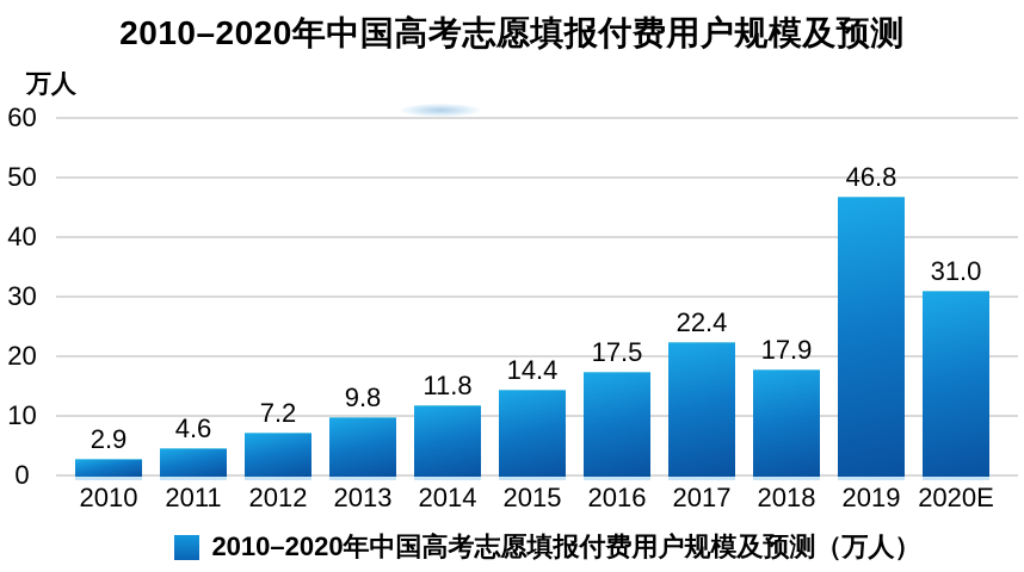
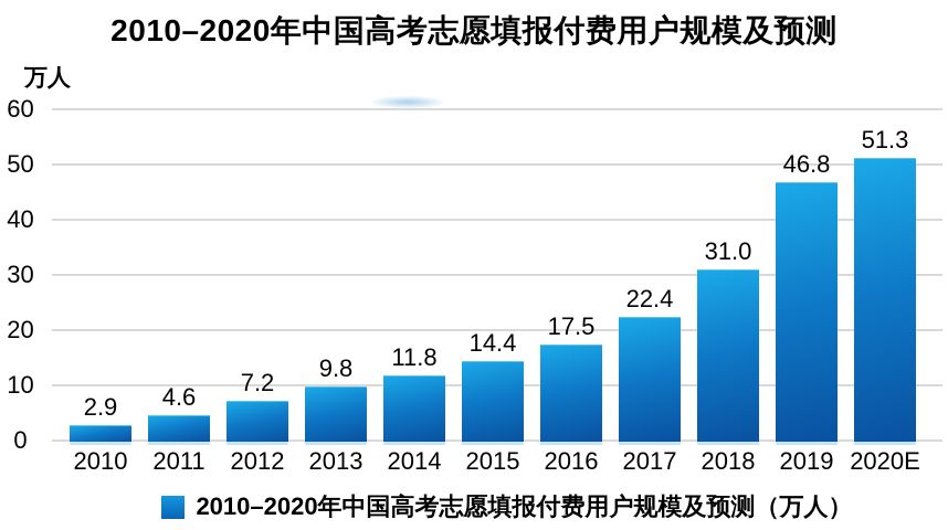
2018: 17.9 -> 31.0
2020E: 31.0 -> 51.3
